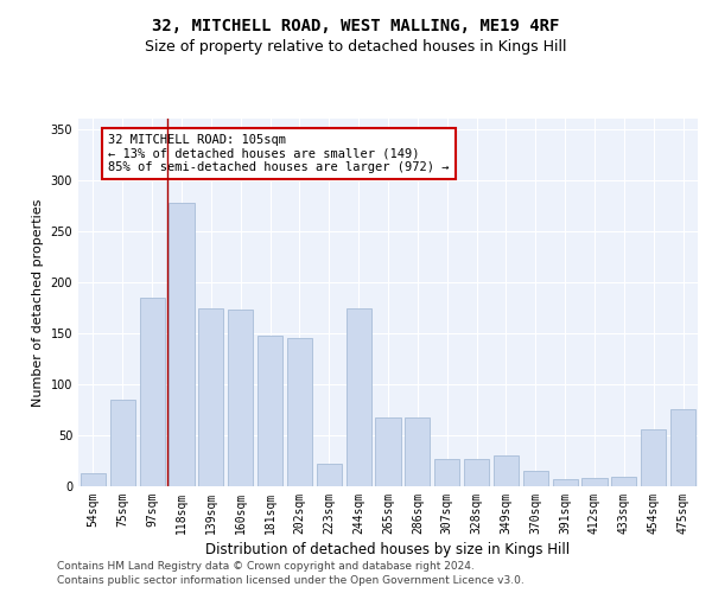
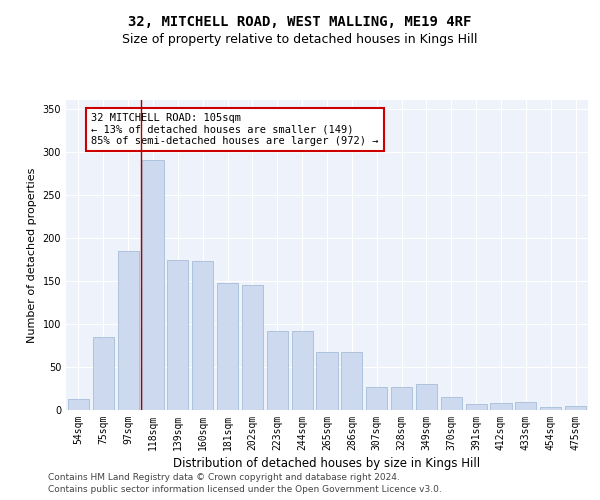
118sqm: 278 -> 290
223sqm: 22 -> 92
244sqm: 174 -> 92
454sqm: 56 -> 3
475sqm: 76 -> 5
